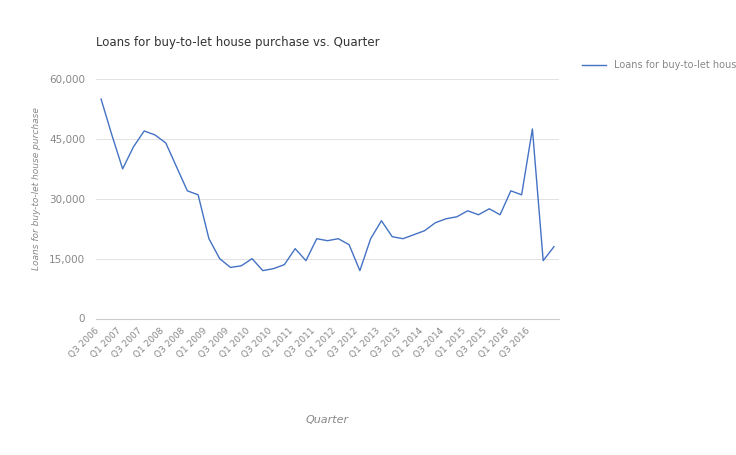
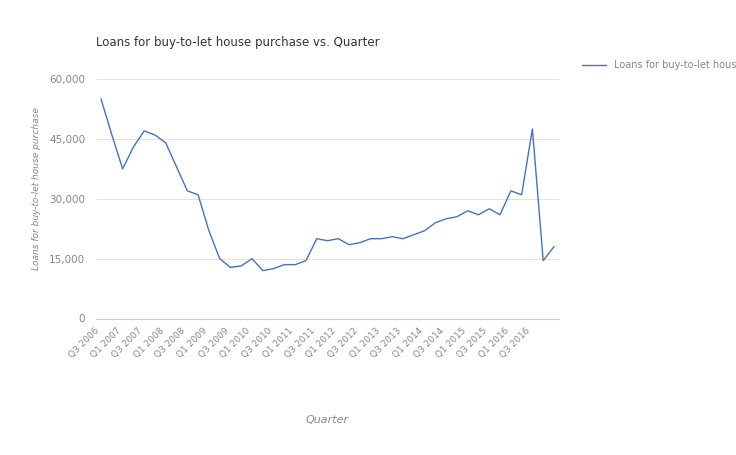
Q1 2009: 20,000 -> 22,000
Q1 2011: 17,500 -> 13,500
Q3 2012: 12,000 -> 19,000
Q1 2013: 24,500 -> 20,000
